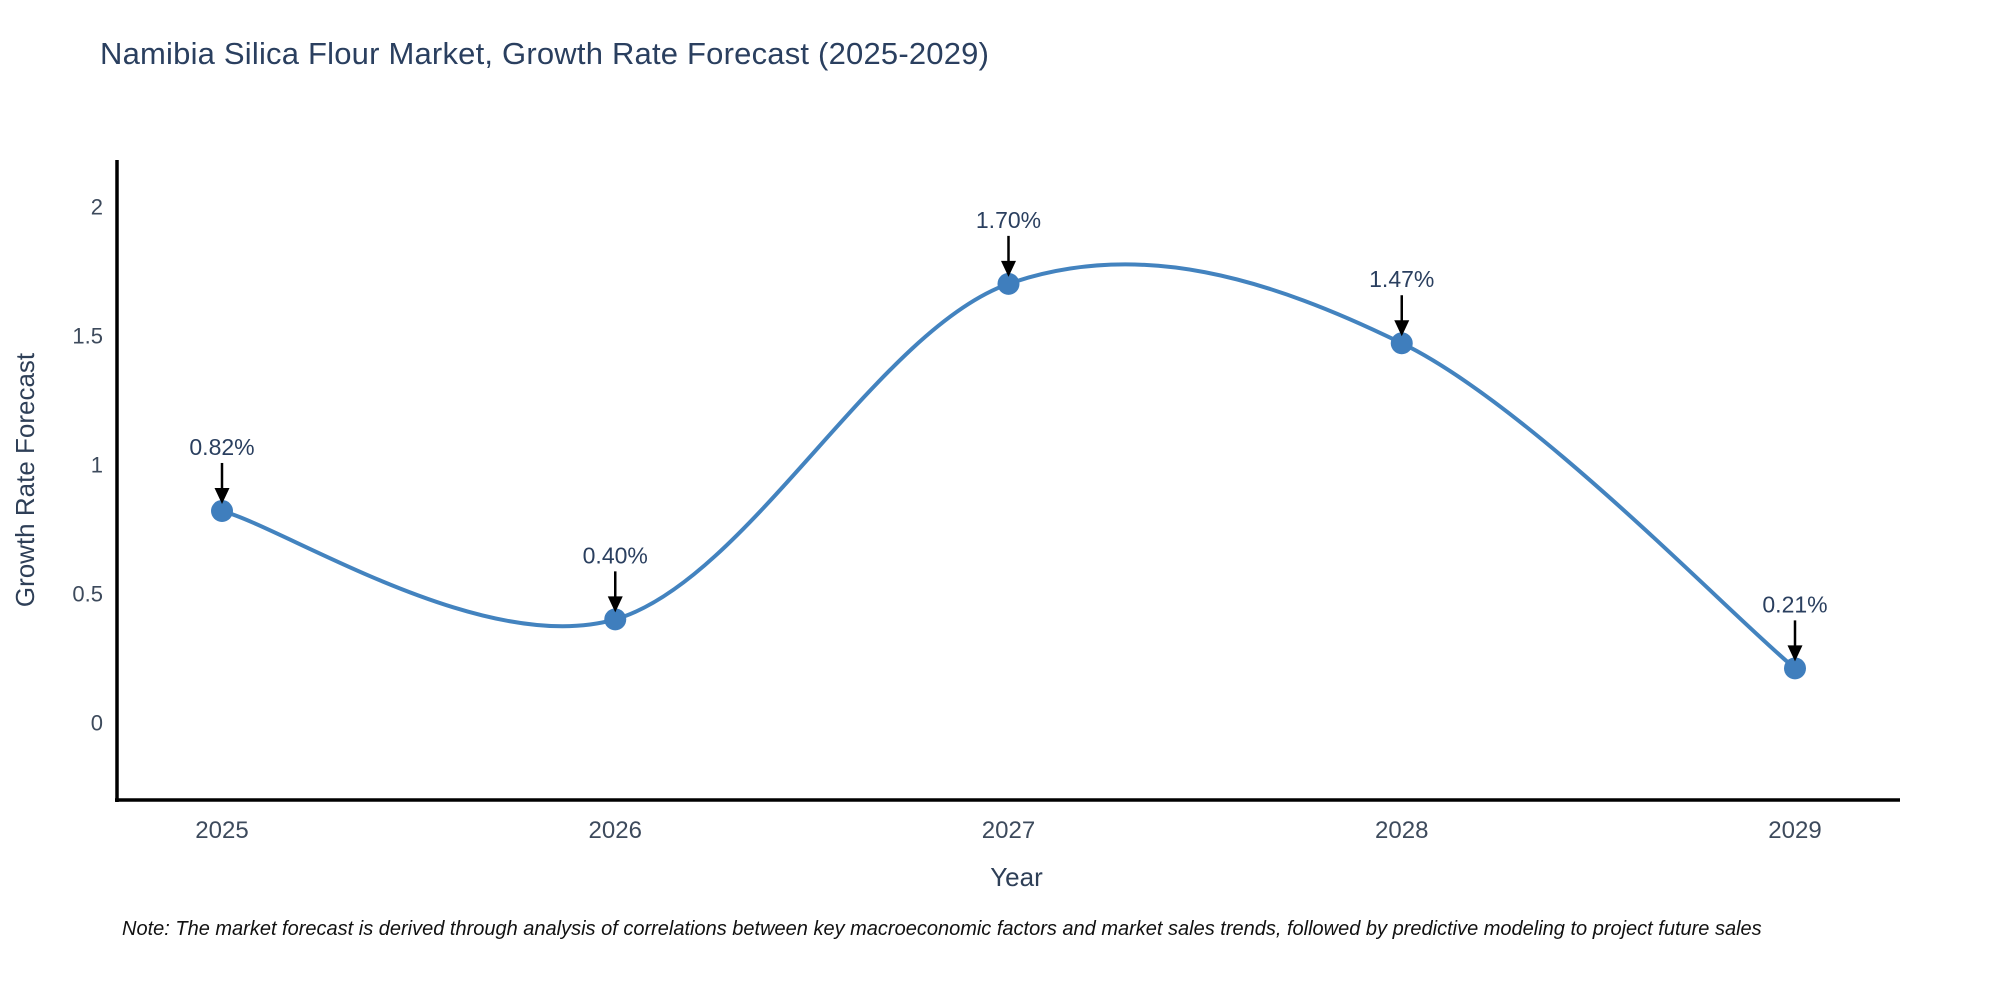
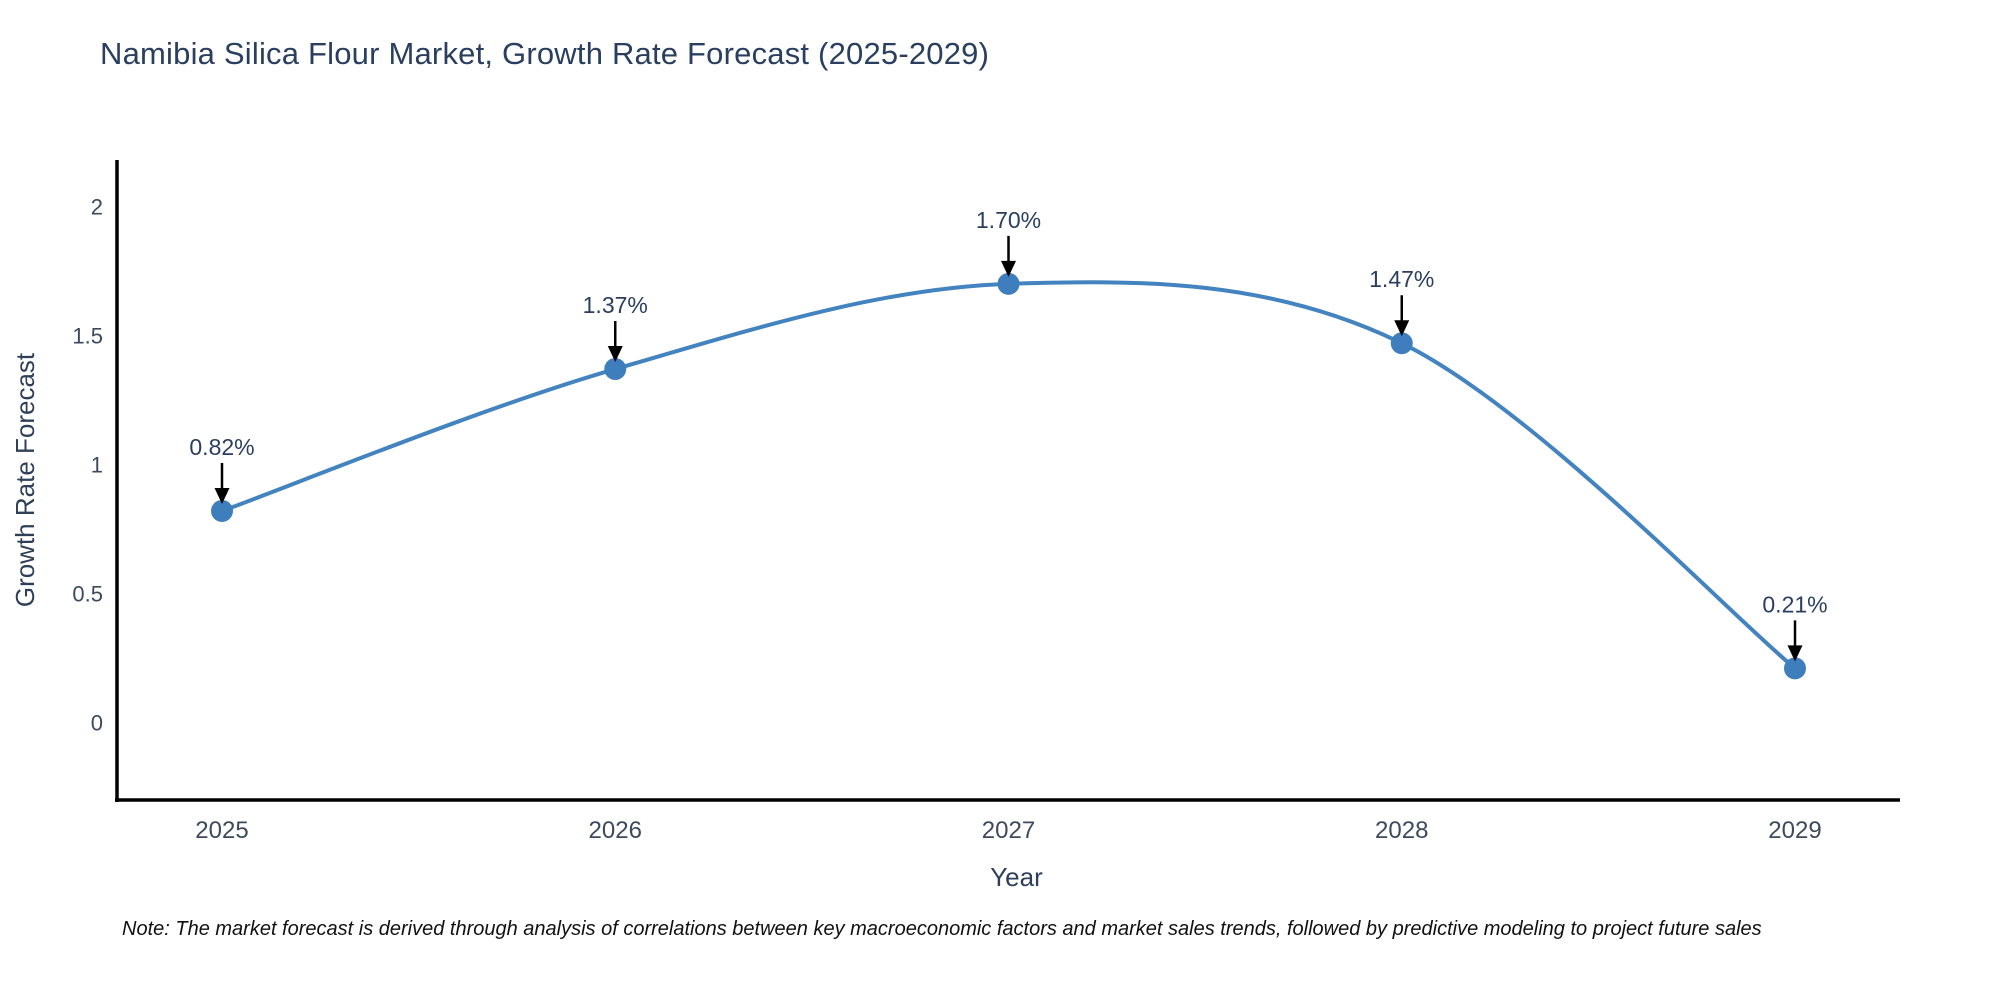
2026: 0.40% -> 1.37%
